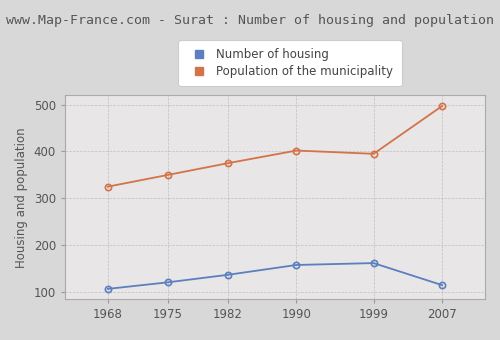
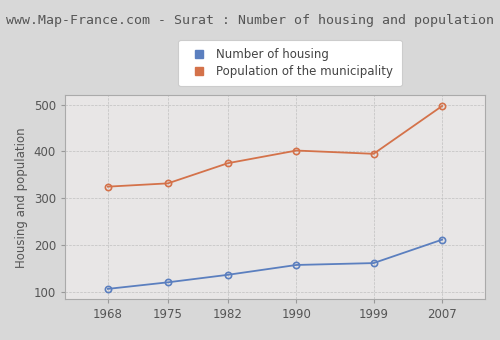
Population of the municipality/1975: 350 -> 332
Number of housing/2007: 115 -> 212
